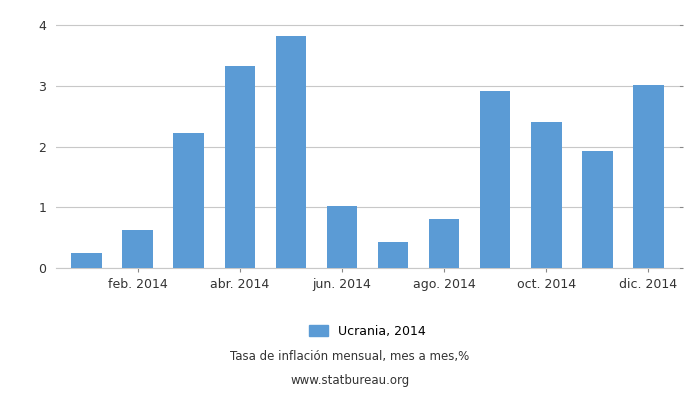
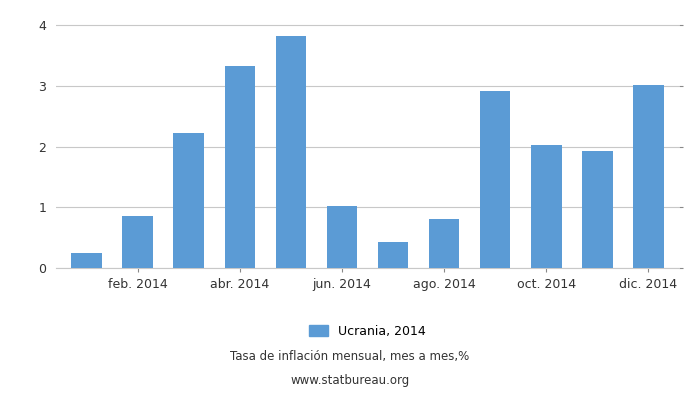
feb. 2014: 0.63 -> 0.86
oct. 2014: 2.40 -> 2.02
